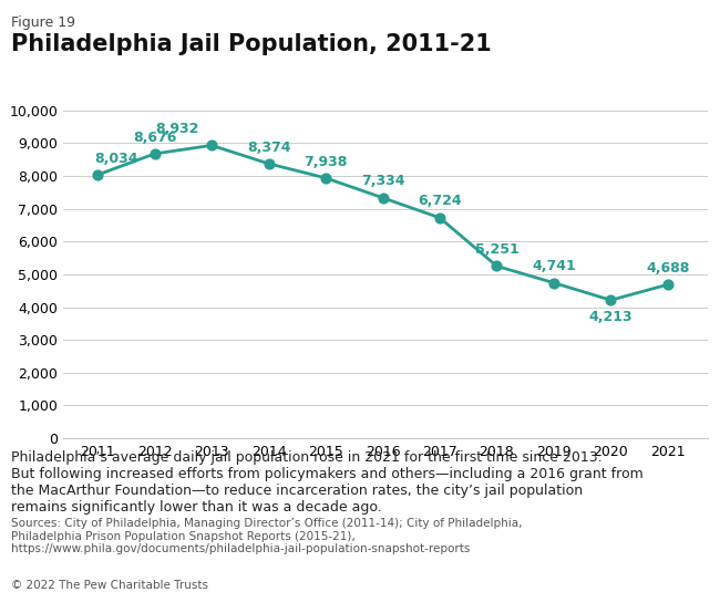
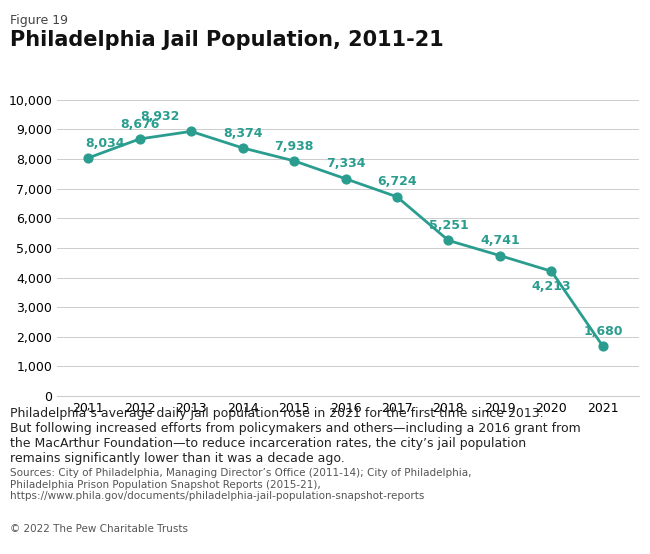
2021: 4,688 -> 1,680
